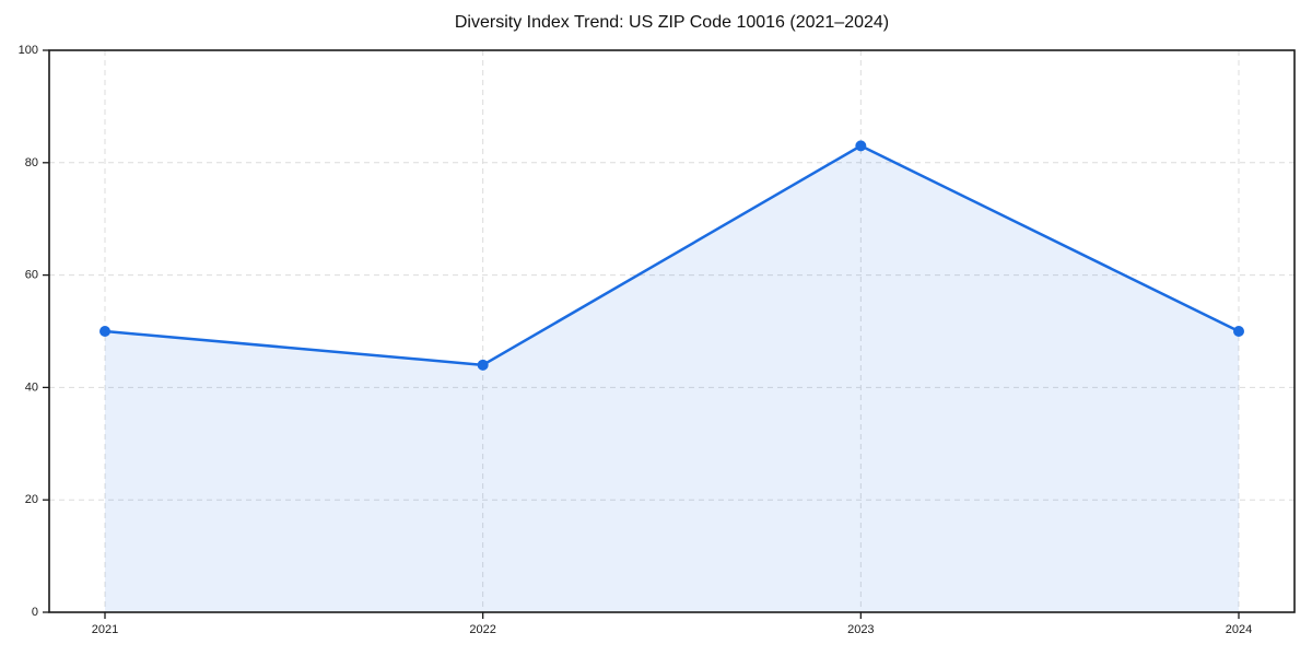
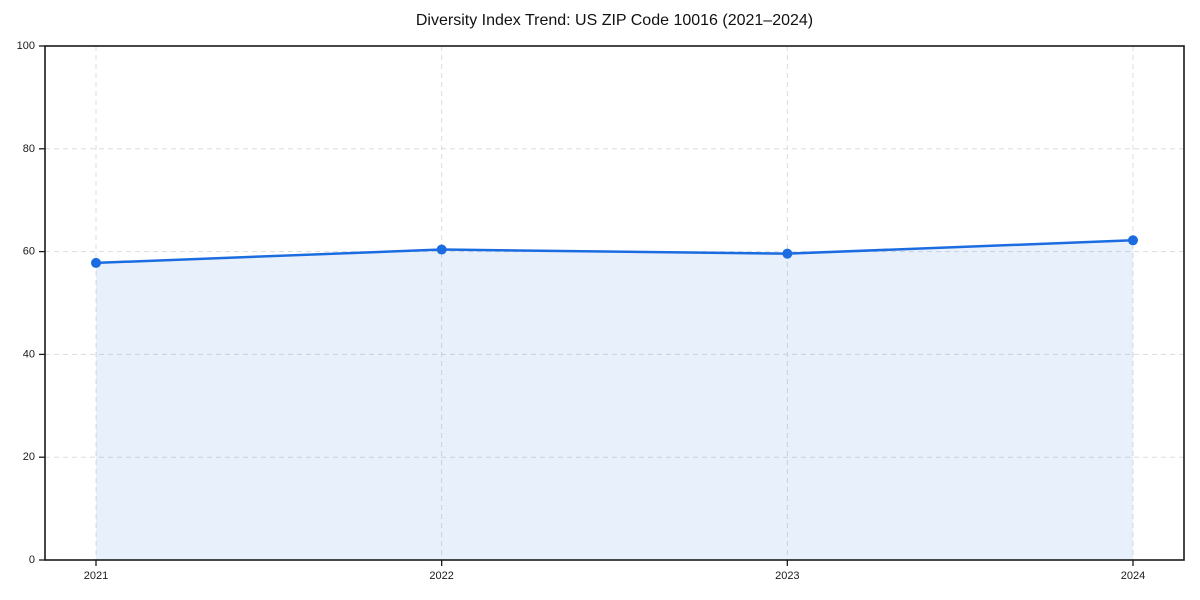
2021: 50 -> 58
2022: 44 -> 60
2023: 83 -> 60
2024: 50 -> 62
